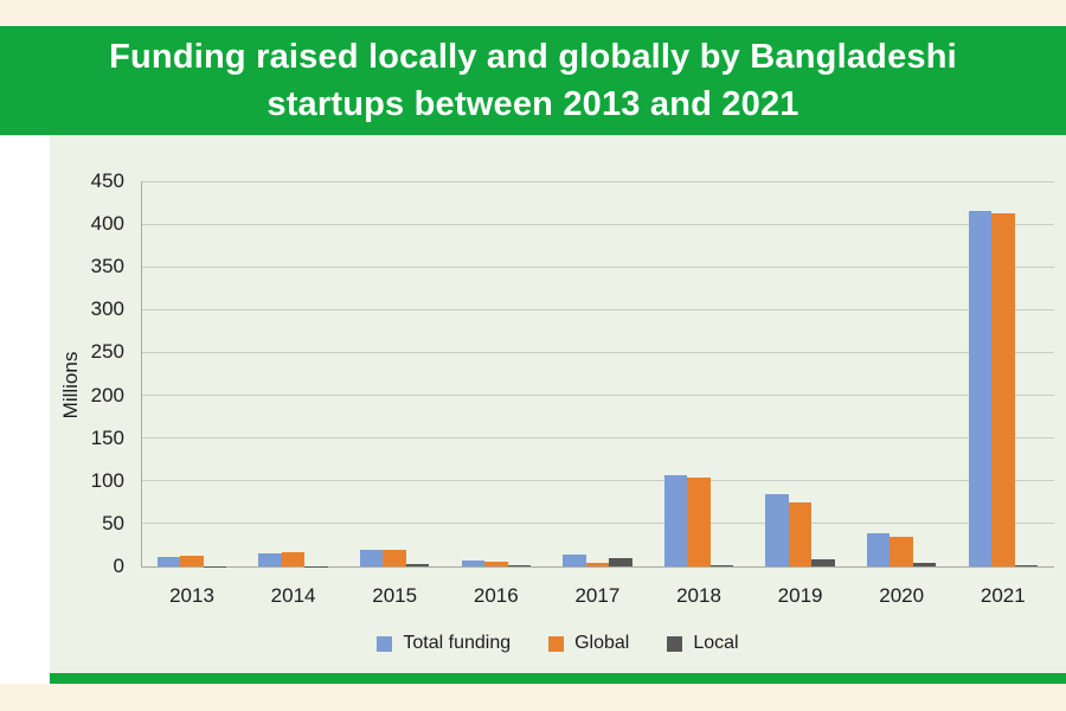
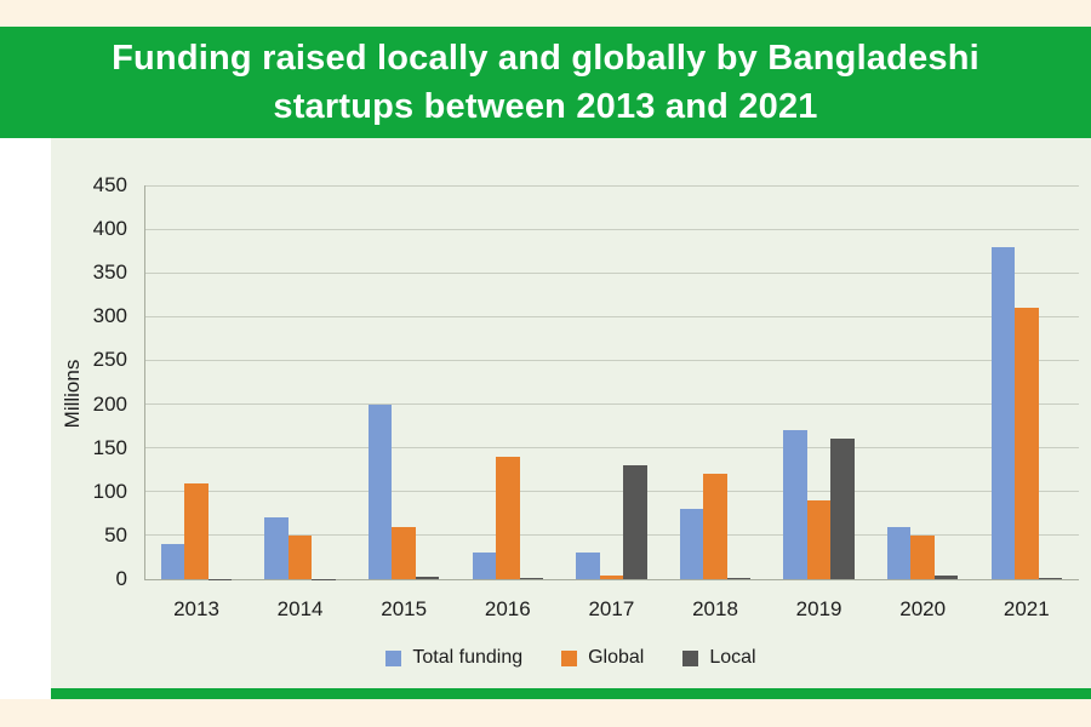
Total funding/2013: 10 -> 40
Global/2013: 10 -> 110
Total funding/2014: 20 -> 70
Global/2014: 20 -> 50
Total funding/2015: 20 -> 200
Global/2015: 20 -> 60
Total funding/2016: 10 -> 30
Global/2016: 10 -> 140
Total funding/2017: 10 -> 30
Local/2017: 10 -> 130
Total funding/2018: 110 -> 80
Global/2018: 100 -> 120
Total funding/2019: 80 -> 170
Global/2019: 80 -> 90
Local/2019: 10 -> 160
Total funding/2020: 40 -> 60
Global/2020: 40 -> 50
Total funding/2021: 420 -> 380
Global/2021: 410 -> 310
